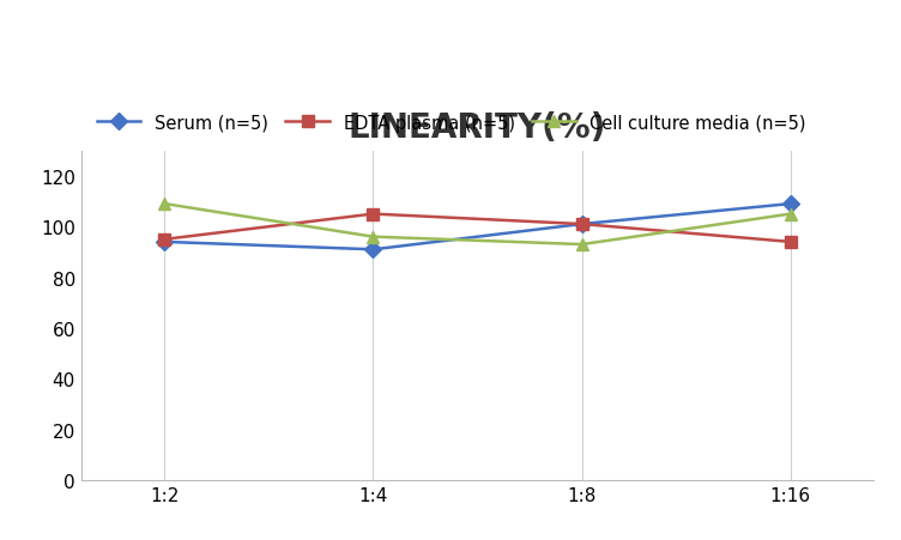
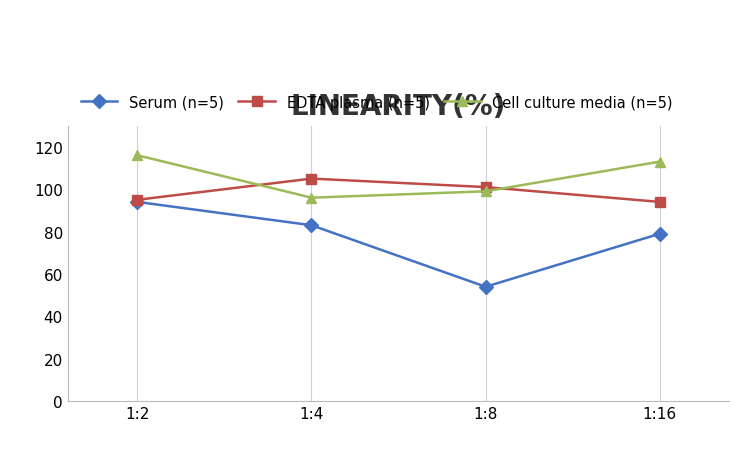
Cell culture media (n=5)/1:2: 109 -> 116
Serum (n=5)/1:4: 91 -> 83
Serum (n=5)/1:8: 101 -> 54
Cell culture media (n=5)/1:8: 93 -> 99
Serum (n=5)/1:16: 109 -> 79
Cell culture media (n=5)/1:16: 105 -> 113
